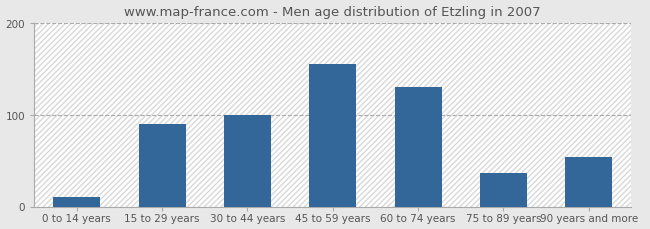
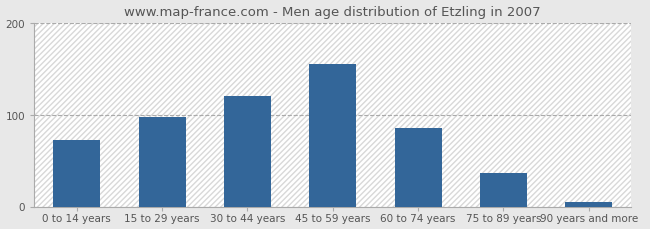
0 to 14 years: 10 -> 72
15 to 29 years: 90 -> 97
30 to 44 years: 100 -> 120
60 to 74 years: 130 -> 85
90 years and more: 54 -> 5
